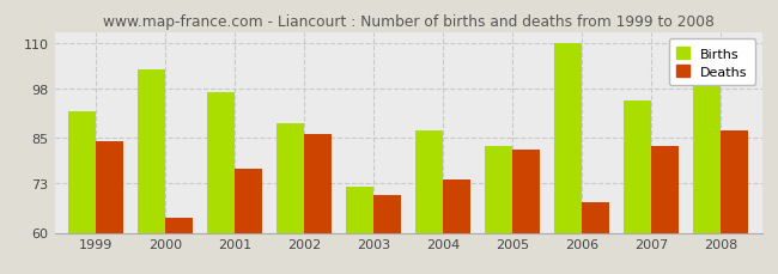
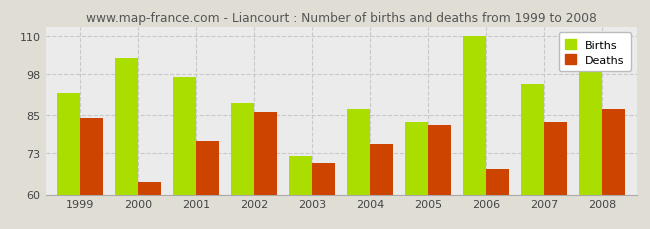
Deaths/2004: 74 -> 76
